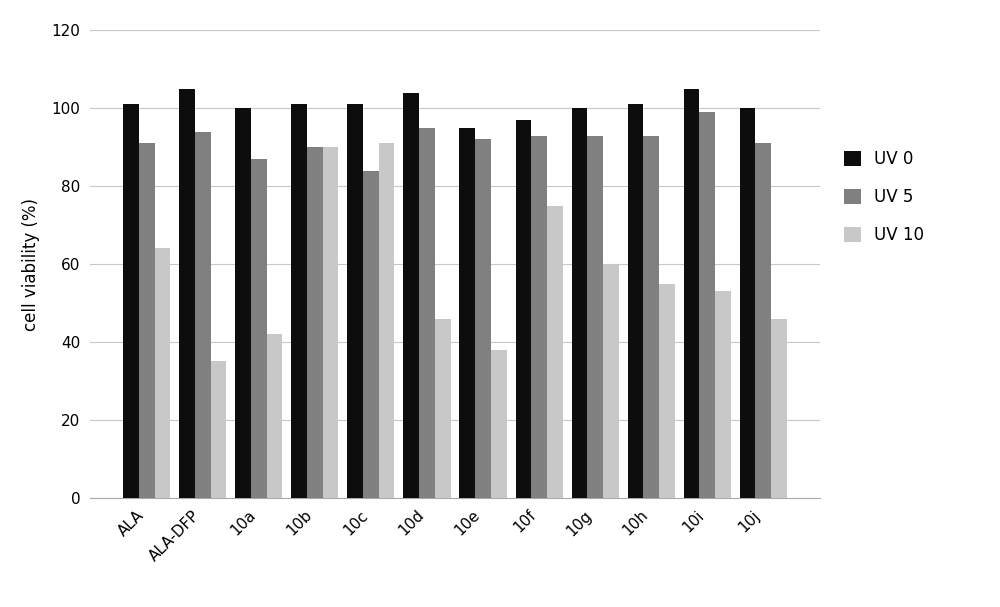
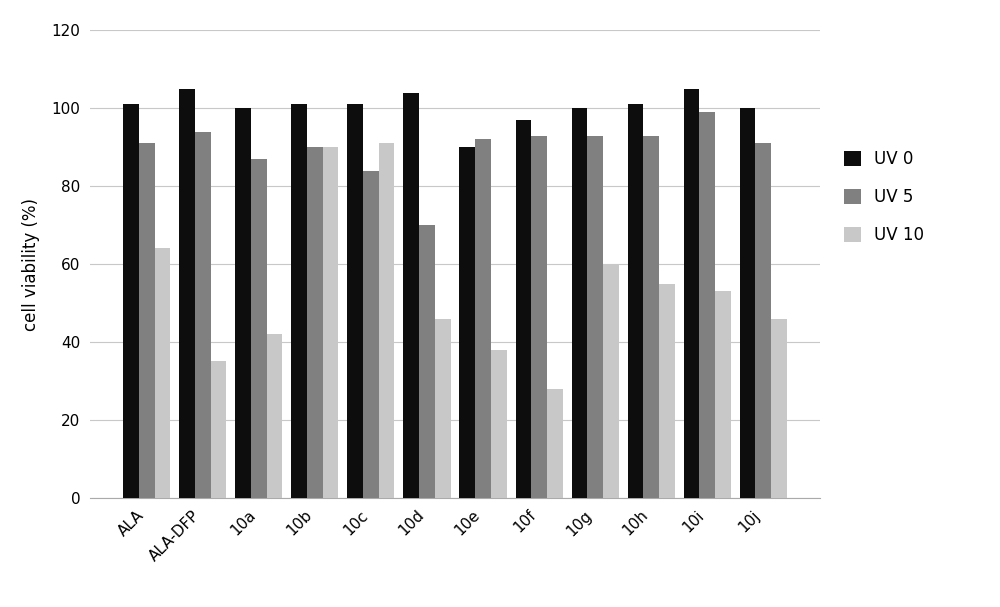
UV 5/10d: 95 -> 70
UV 0/10e: 95 -> 90
UV 10/10f: 75 -> 28
